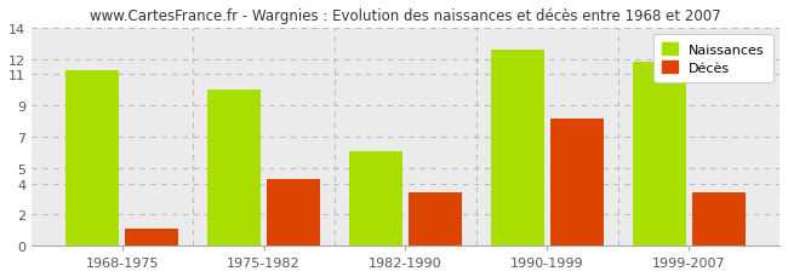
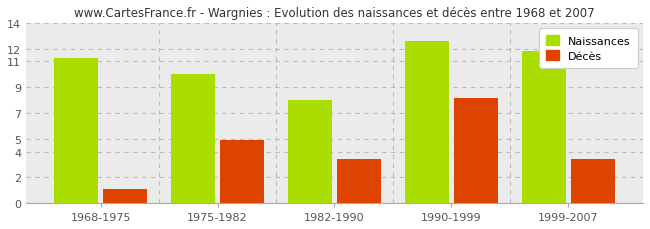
Décès/1975-1982: 4.3 -> 4.9
Naissances/1982-1990: 6.1 -> 8.0
